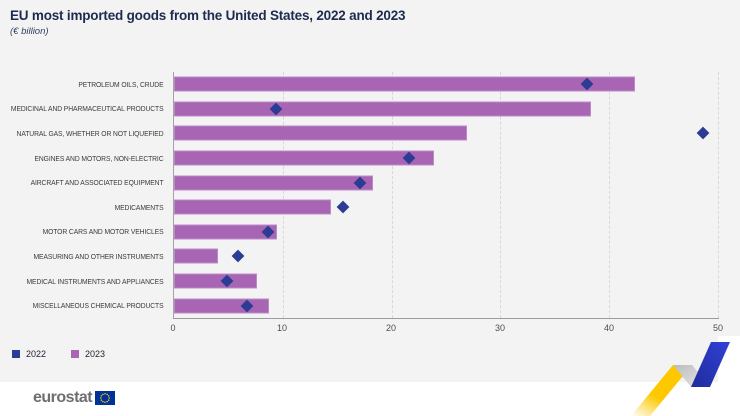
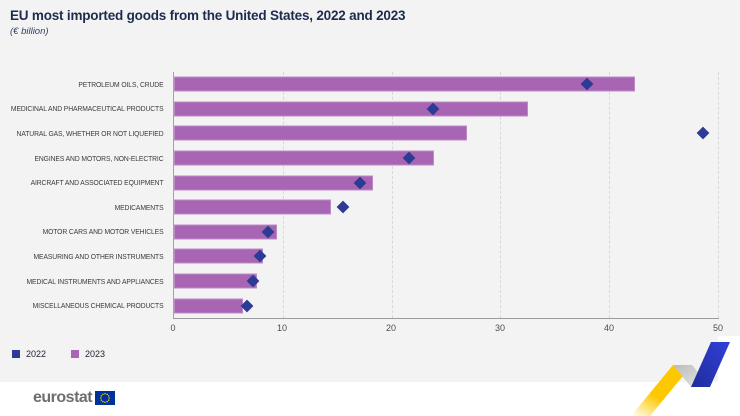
2022/Medicinal and pharmaceutical products: 9.4 -> 23.8
2023/Medicinal and pharmaceutical products: 38.3 -> 32.5
2022/Measuring and other instruments: 5.9 -> 7.9
2023/Measuring and other instruments: 4.0 -> 8.2
2022/Medical instruments and appliances: 4.9 -> 7.3
2023/Miscellaneous chemical products: 8.7 -> 6.3
